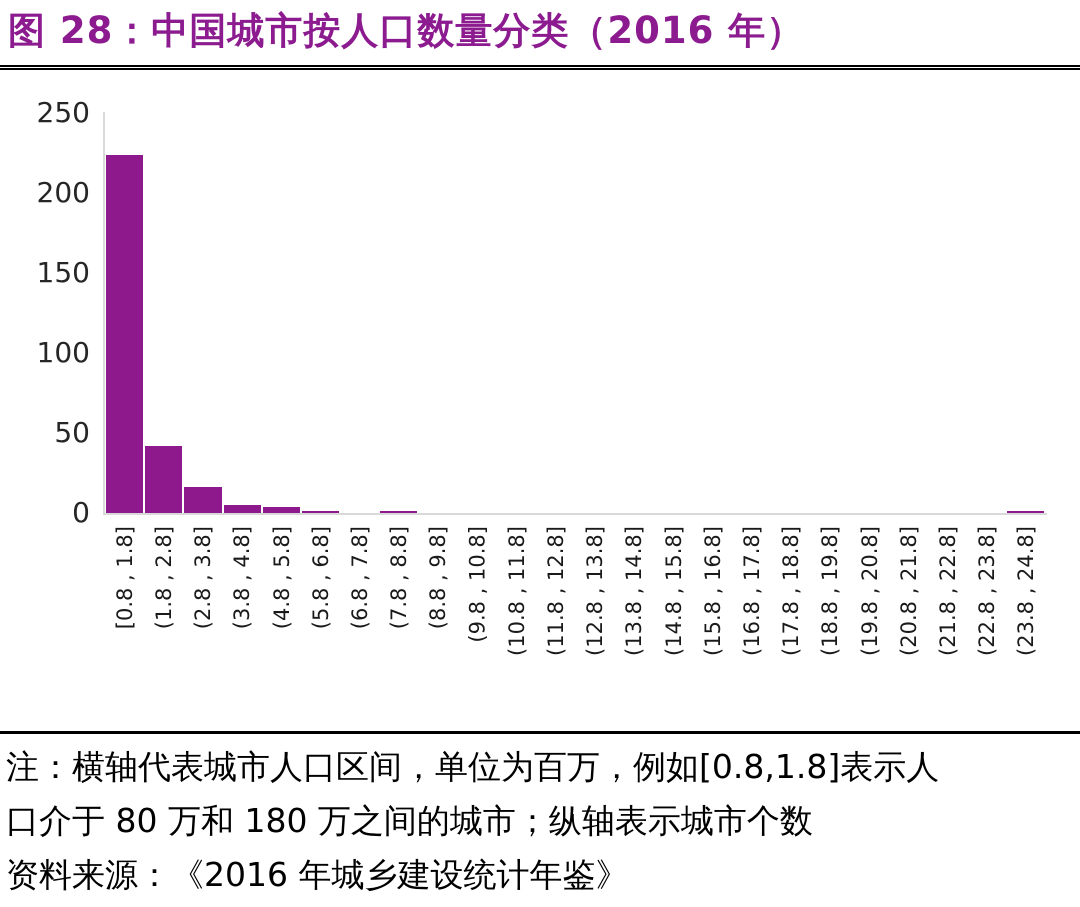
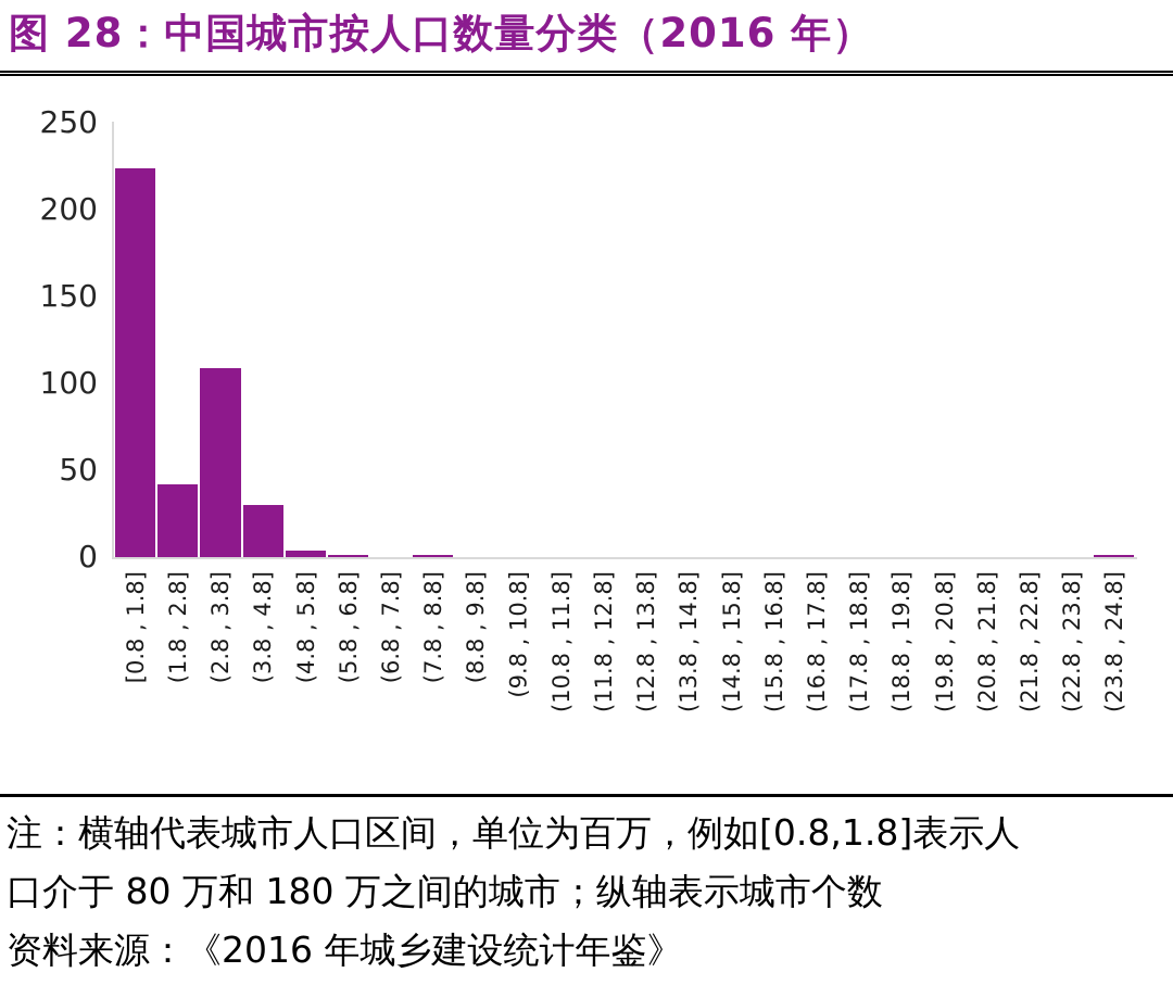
(2.8 , 3.8]: 16 -> 109
(3.8 , 4.8]: 5 -> 30
